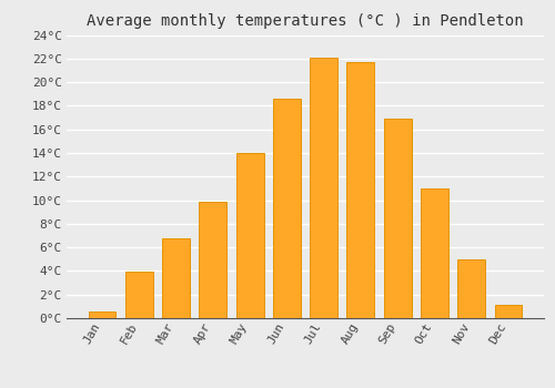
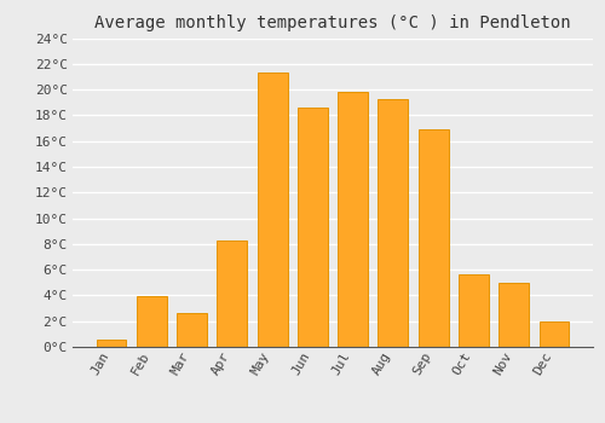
Mar: 6.8°C -> 2.6°C
Apr: 9.9°C -> 8.3°C
May: 14.0°C -> 21.3°C
Jul: 22.1°C -> 19.8°C
Aug: 21.7°C -> 19.3°C
Oct: 11.0°C -> 5.6°C
Dec: 1.1°C -> 2.0°C
